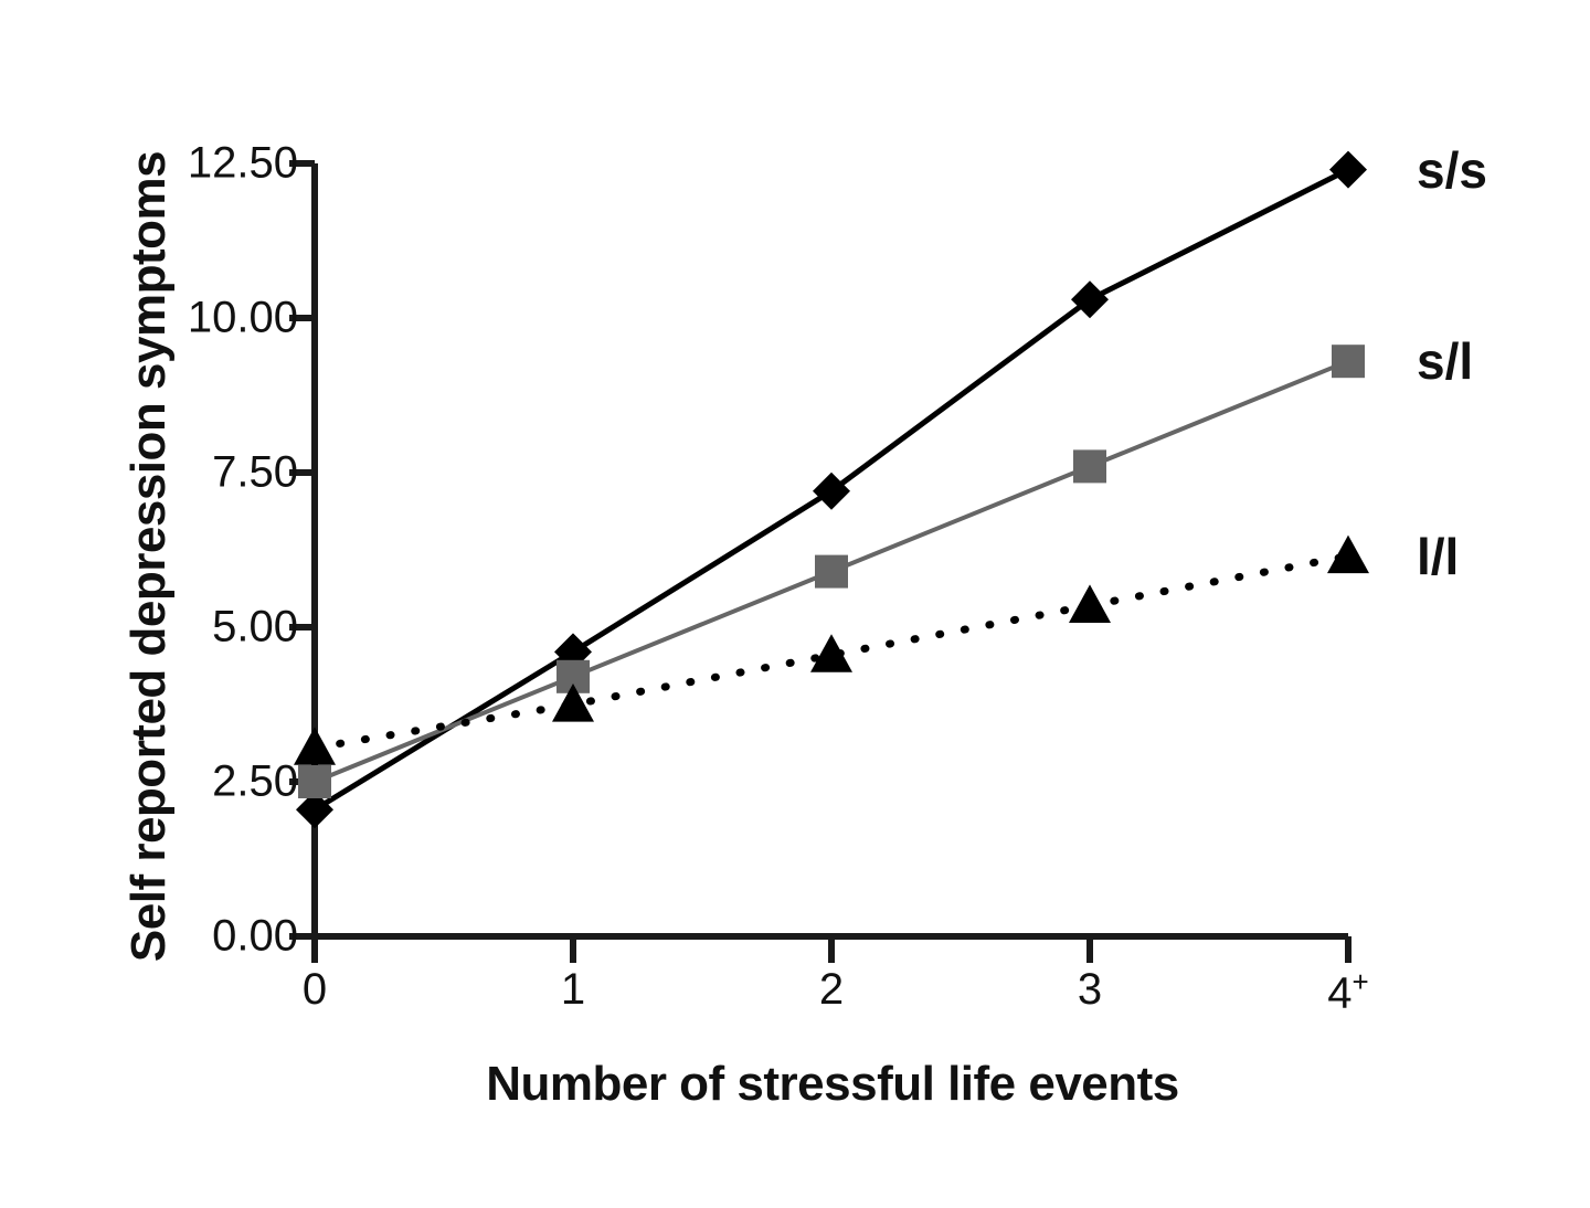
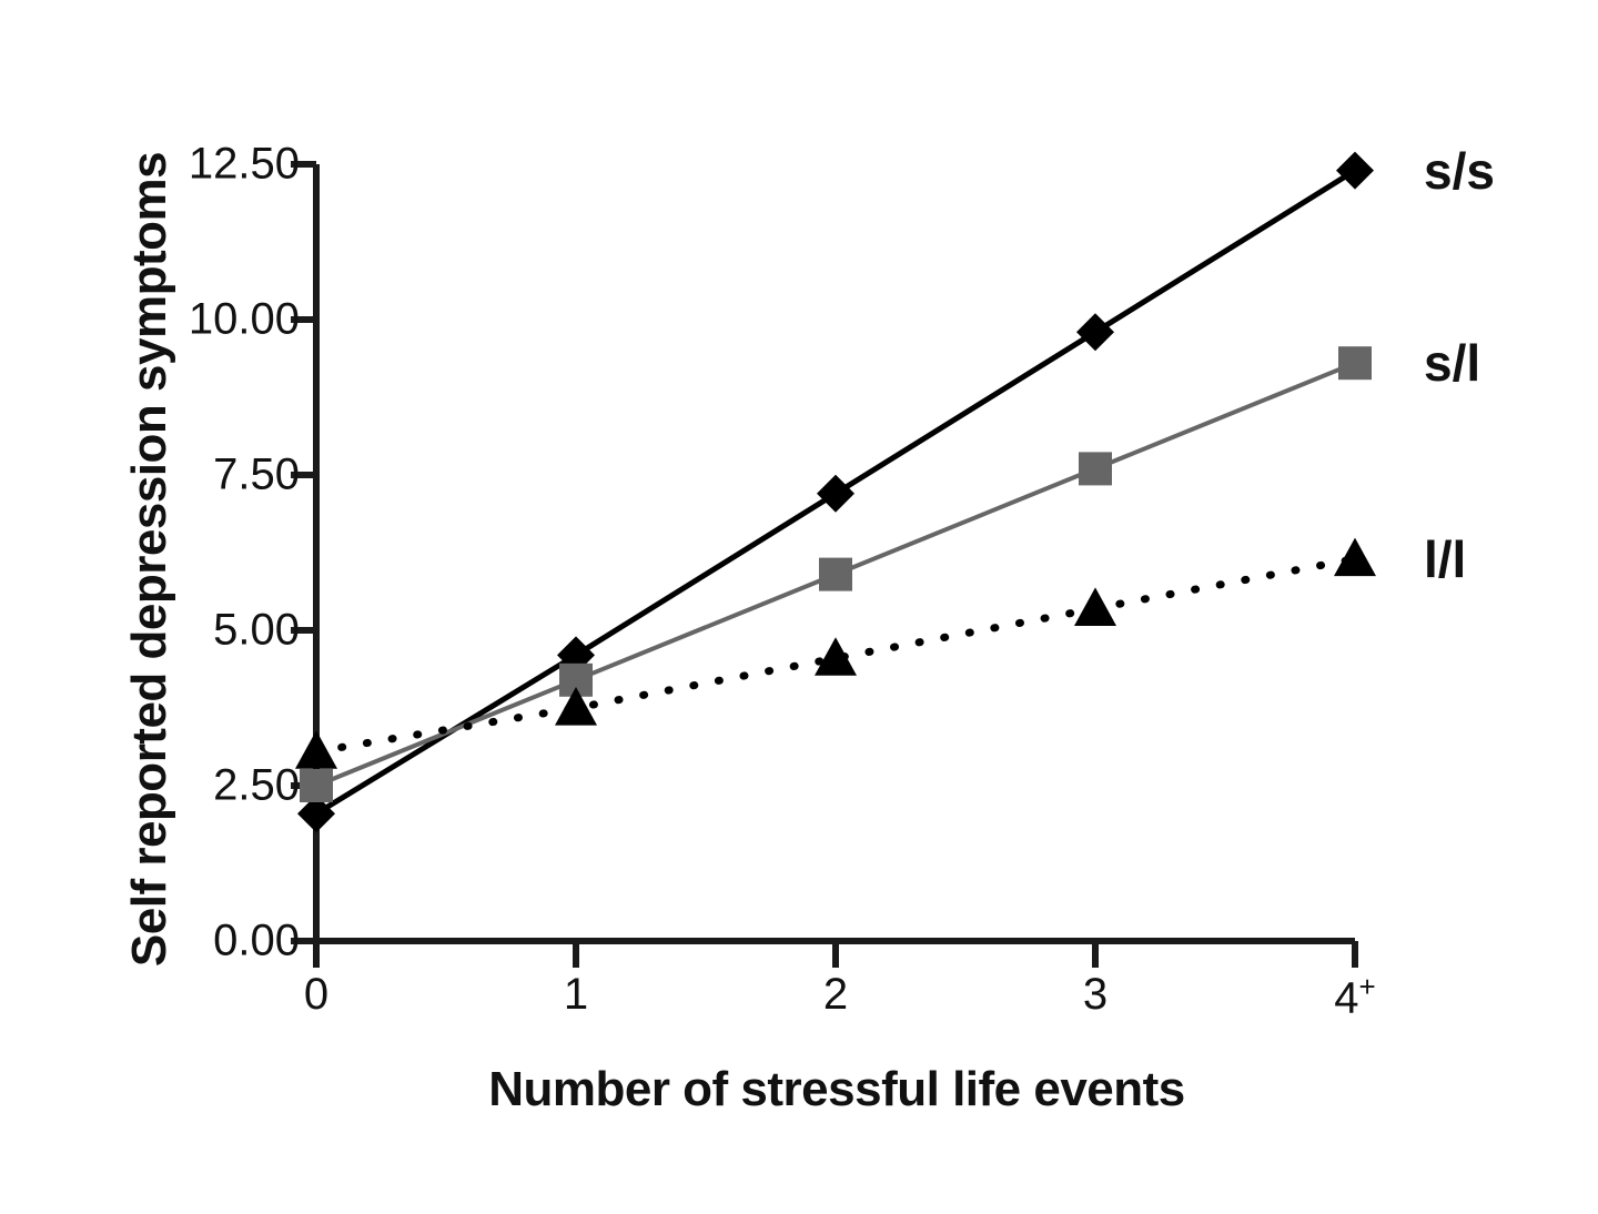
s/s/3: 10.3 -> 9.8
